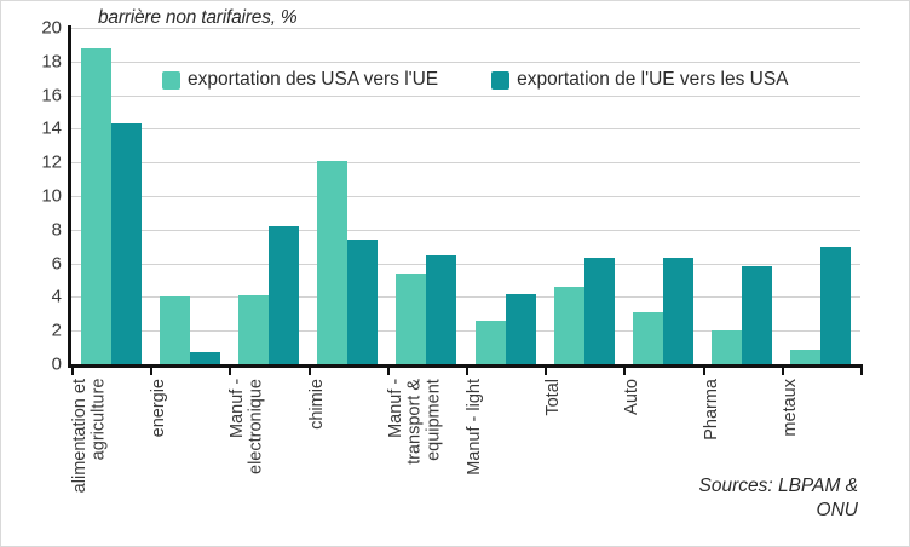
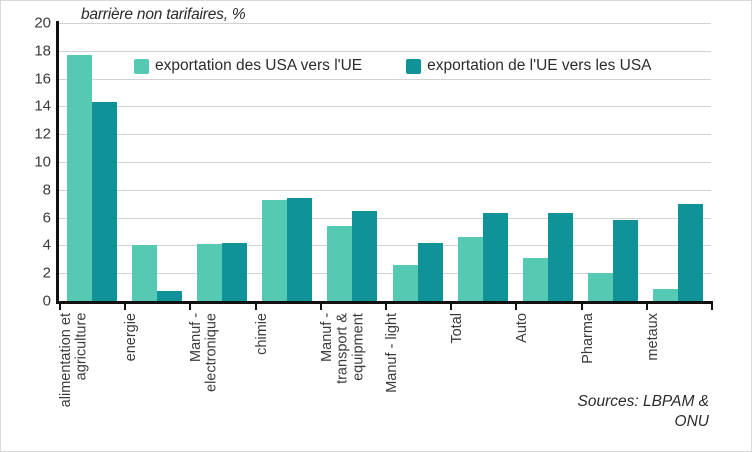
exportation des USA vers l'UE/alimentation et agriculture: 18.8 -> 17.7
exportation de l'UE vers les USA/Manuf - electronique: 8.2 -> 4.2
exportation des USA vers l'UE/chimie: 12.1 -> 7.3
